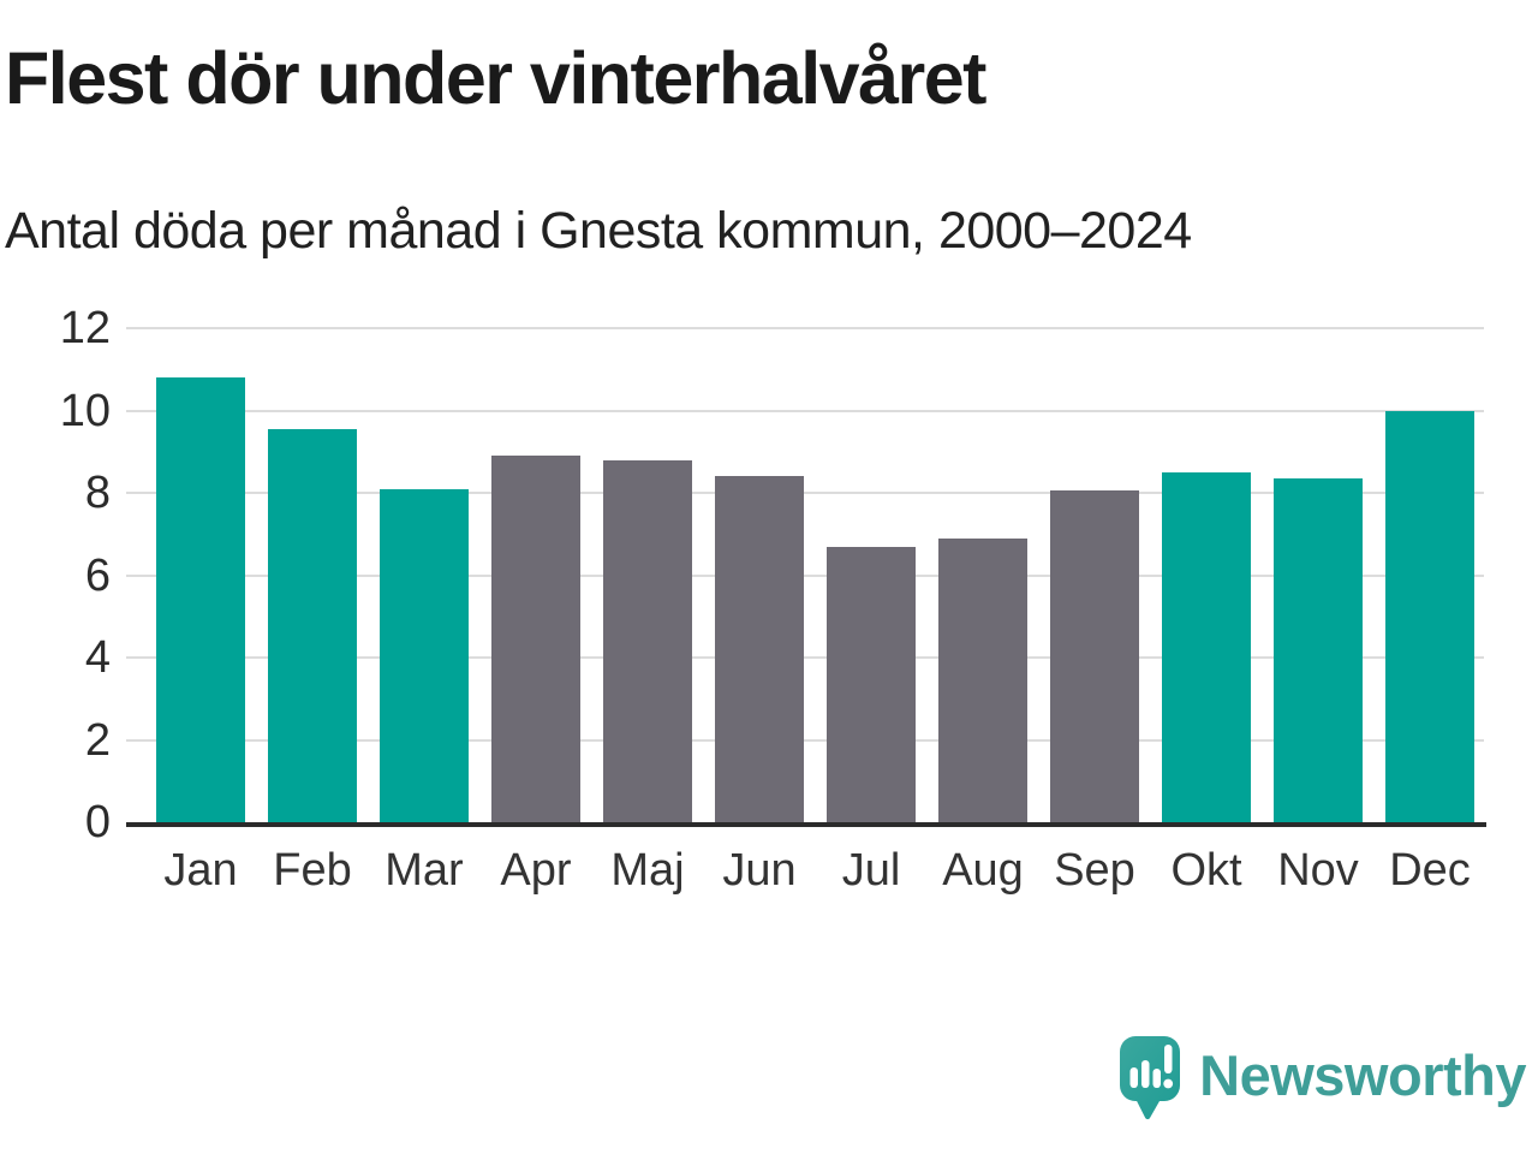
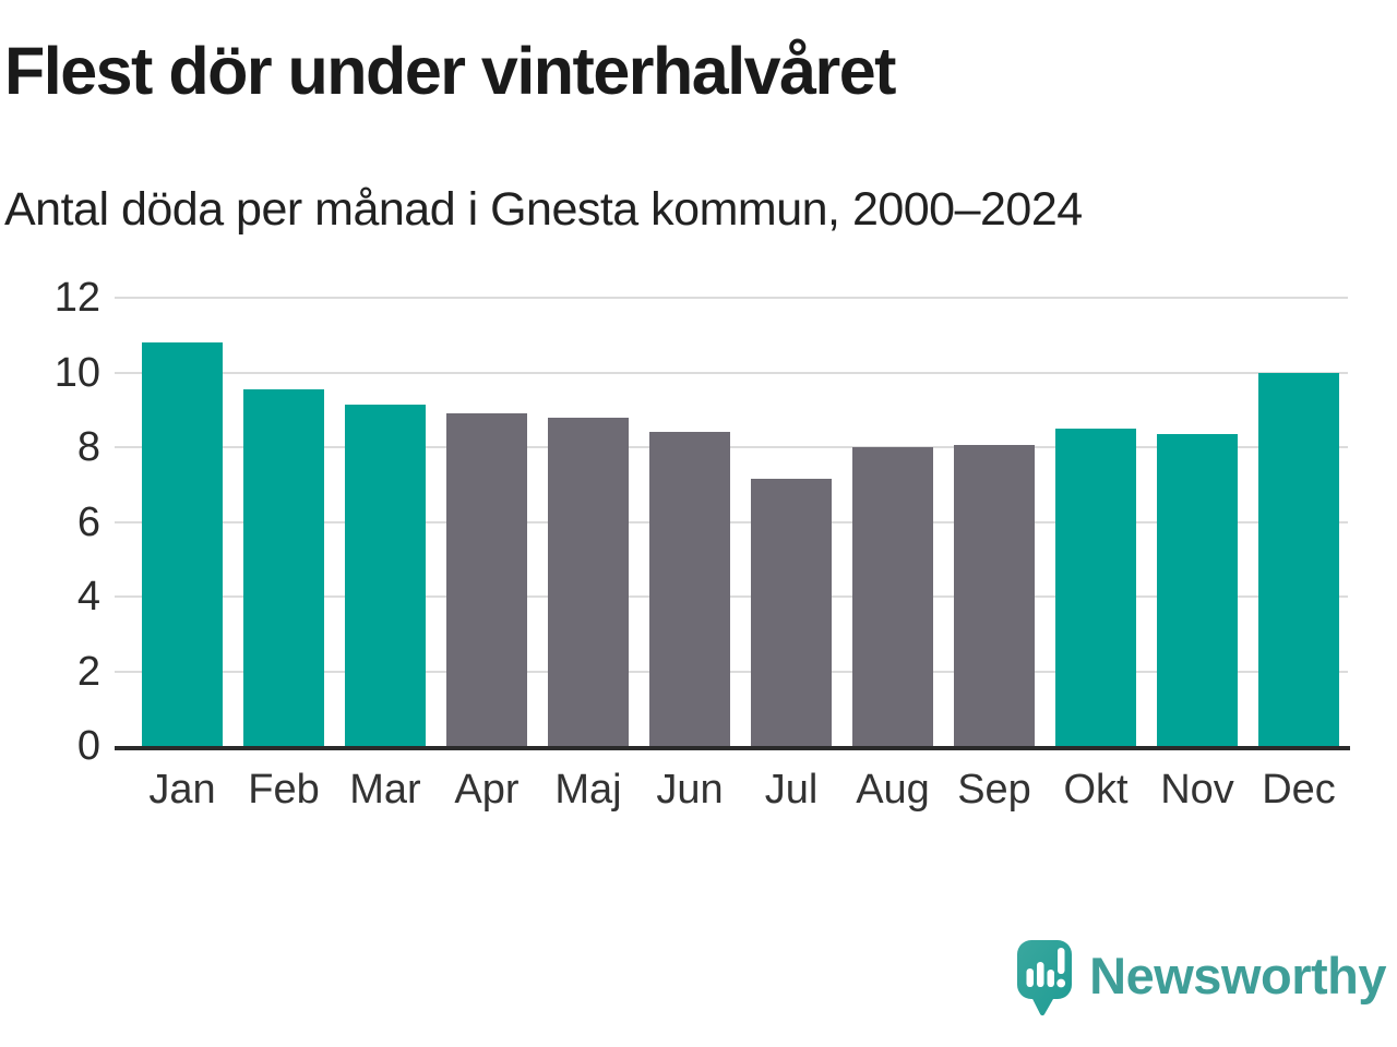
Mar: 8.1 -> 9.2
Jul: 6.7 -> 7.2
Aug: 6.9 -> 8.0
